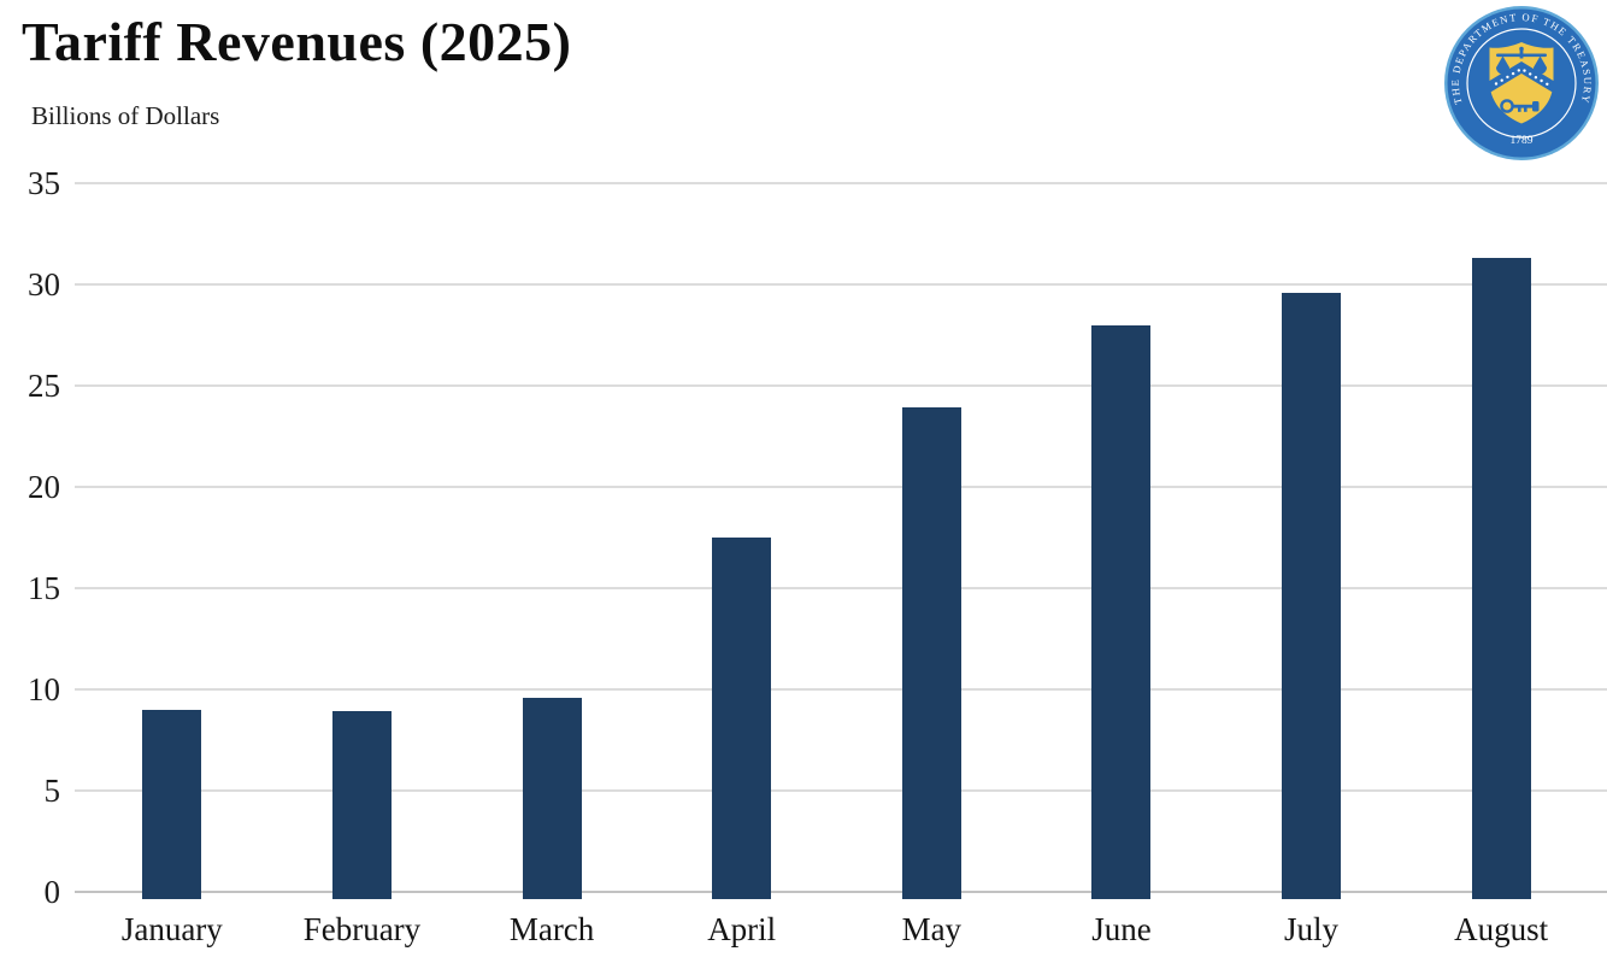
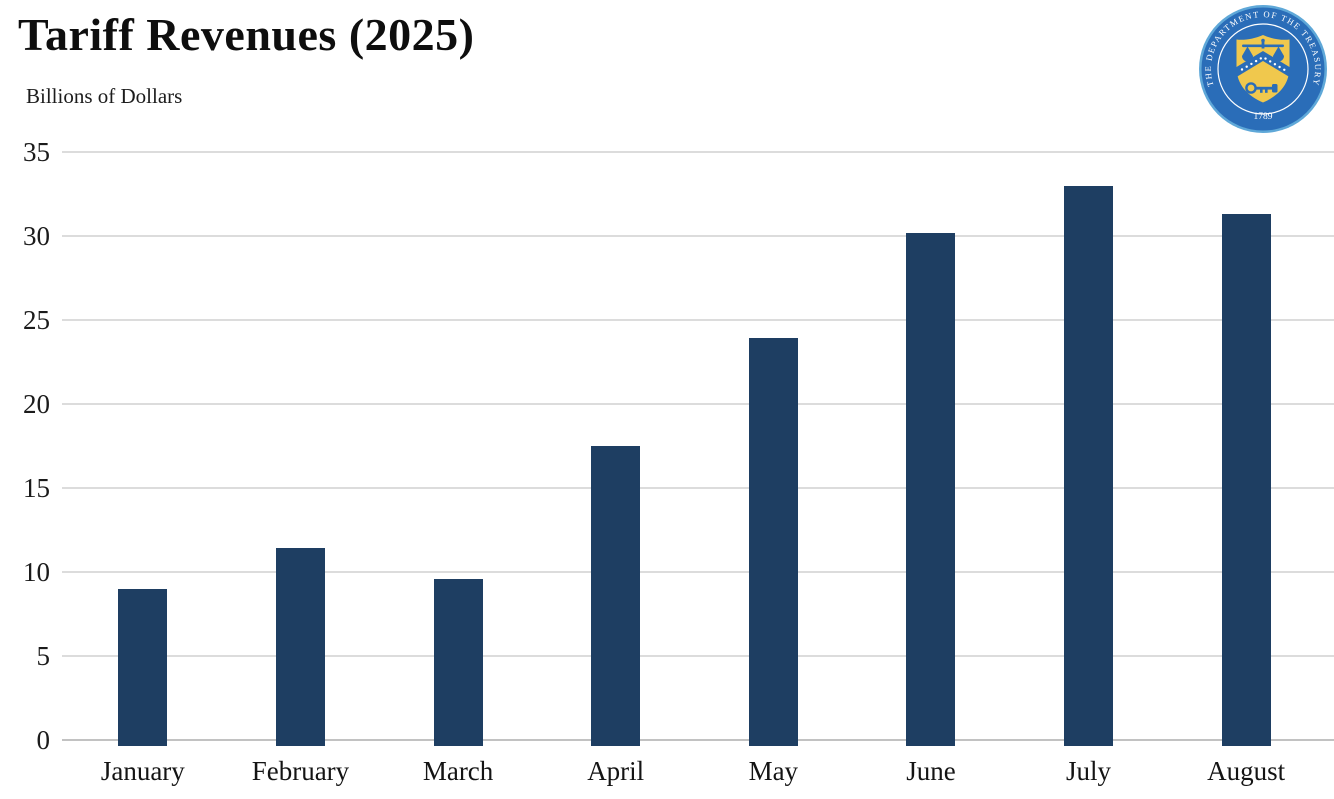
February: 8.9 -> 11.4
June: 28.0 -> 30.2
July: 29.6 -> 33.0
